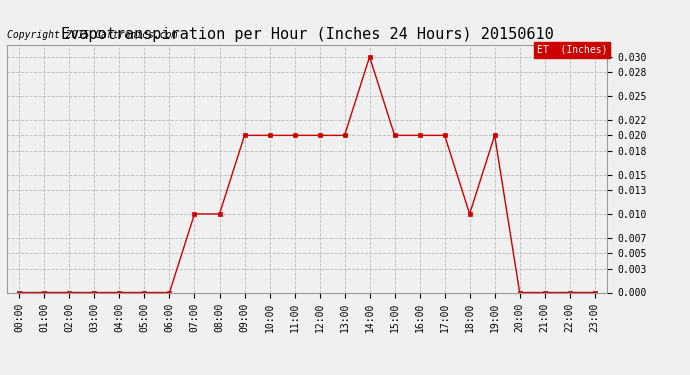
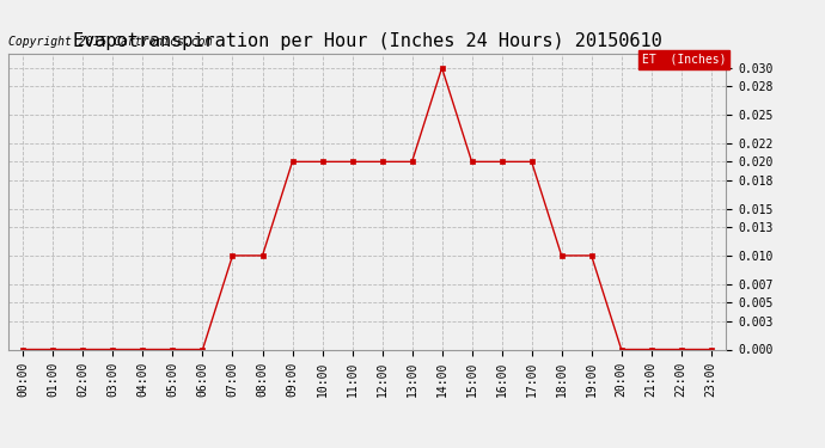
19:00: 0.02 -> 0.01
